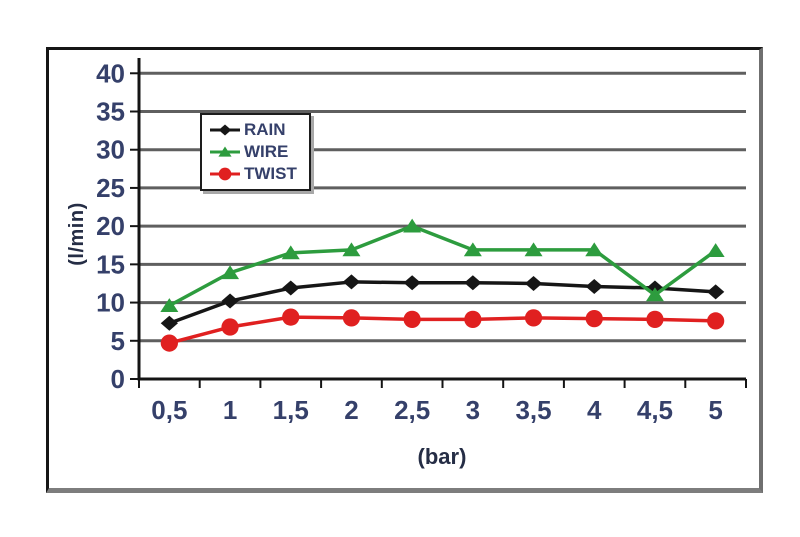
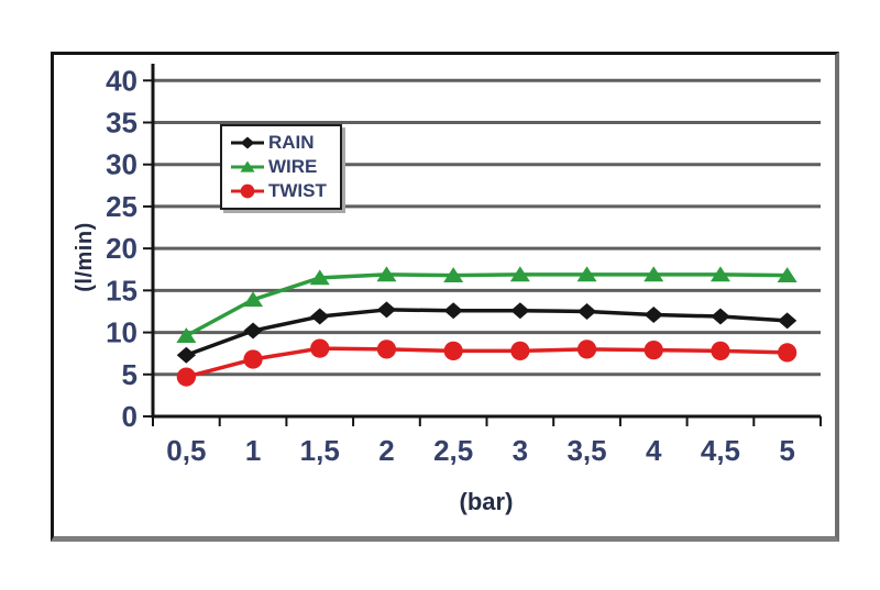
WIRE/2,5: 20 -> 17
WIRE/4,5: 11 -> 17
